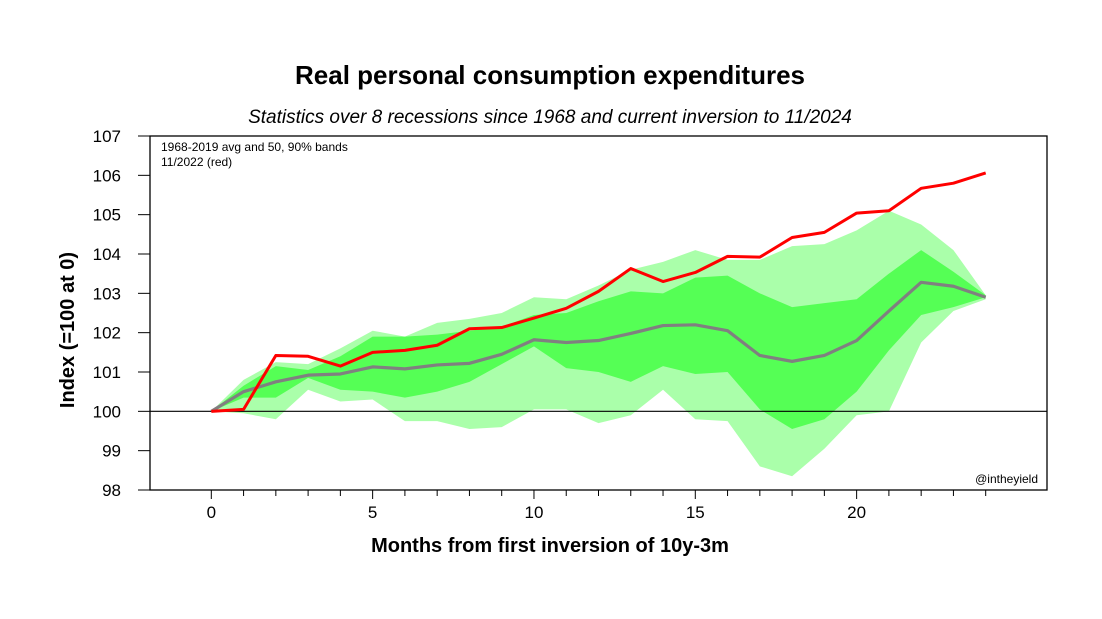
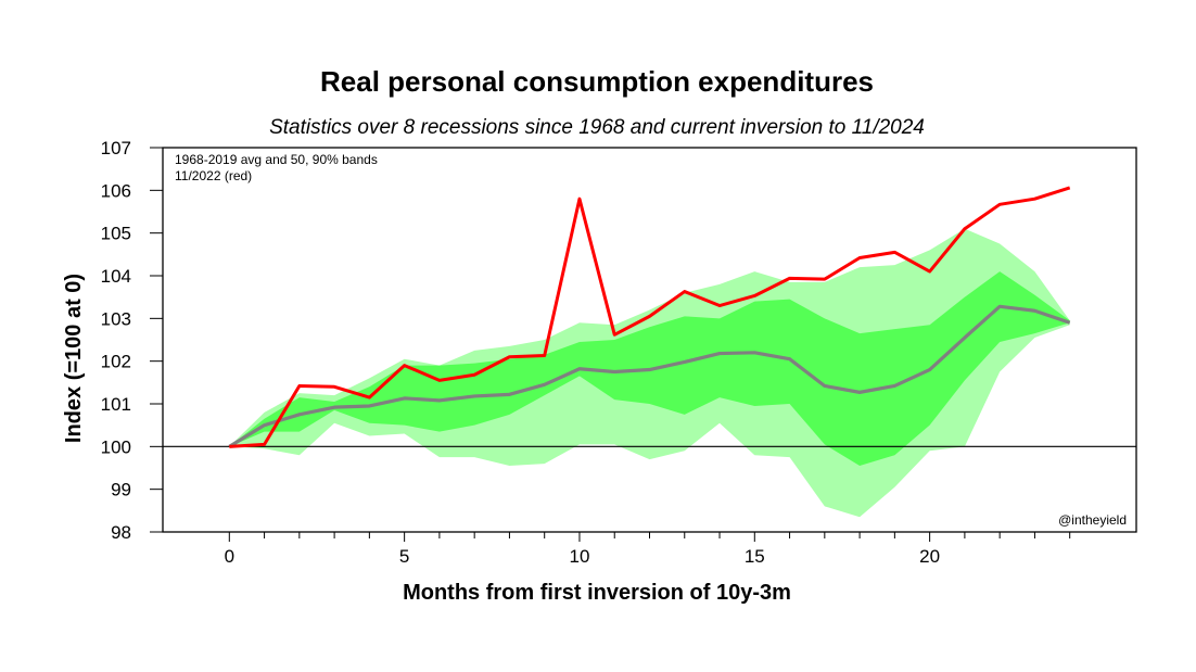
11/2022 (red)/5: 101.5 -> 101.9
11/2022 (red)/10: 102.4 -> 105.8
11/2022 (red)/20: 105.0 -> 104.1
